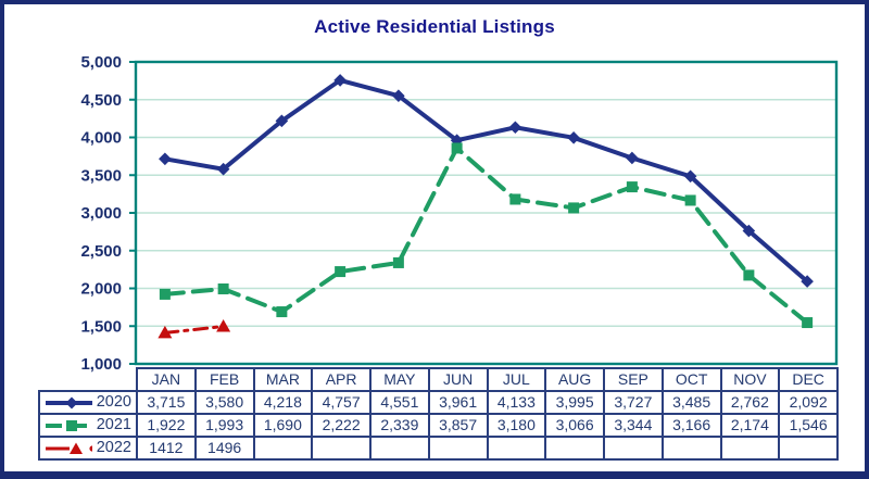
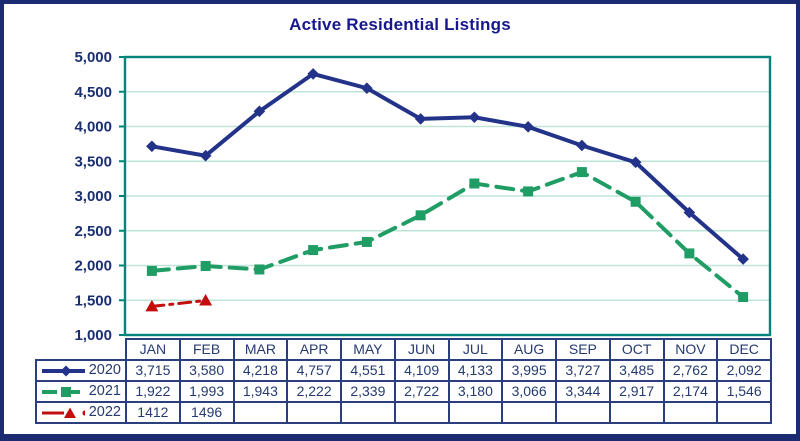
2021/MAR: 1,690 -> 1,943
2020/JUN: 3,961 -> 4,109
2021/JUN: 3,857 -> 2,722
2021/OCT: 3,166 -> 2,917
